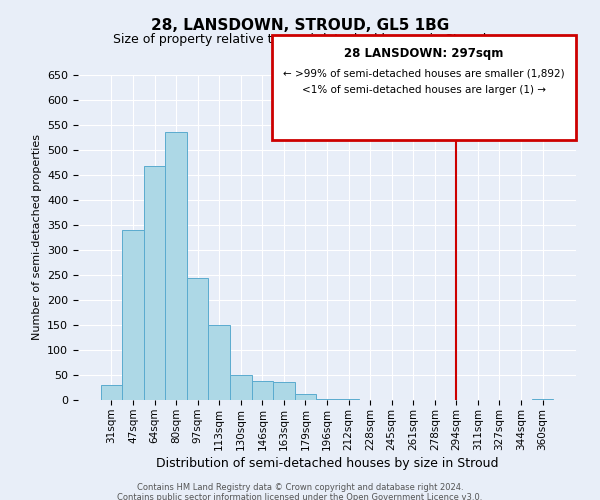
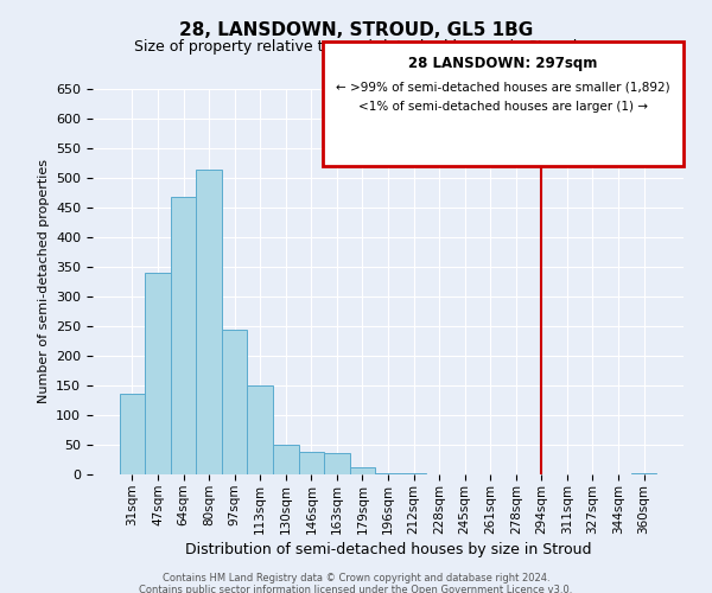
31sqm: 30 -> 136
80sqm: 535 -> 514
